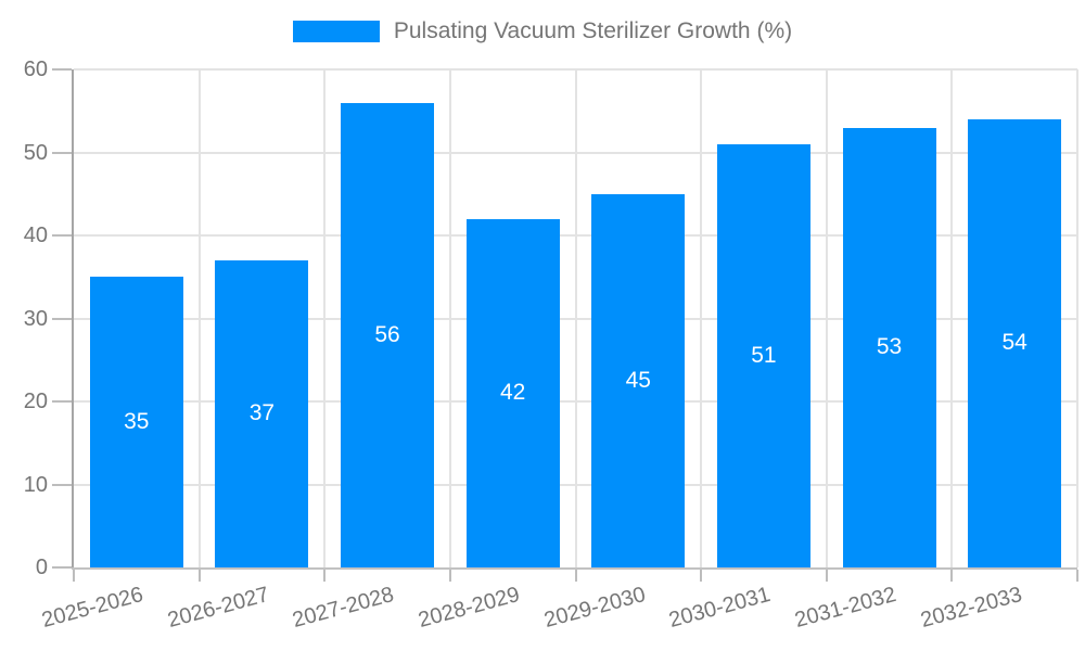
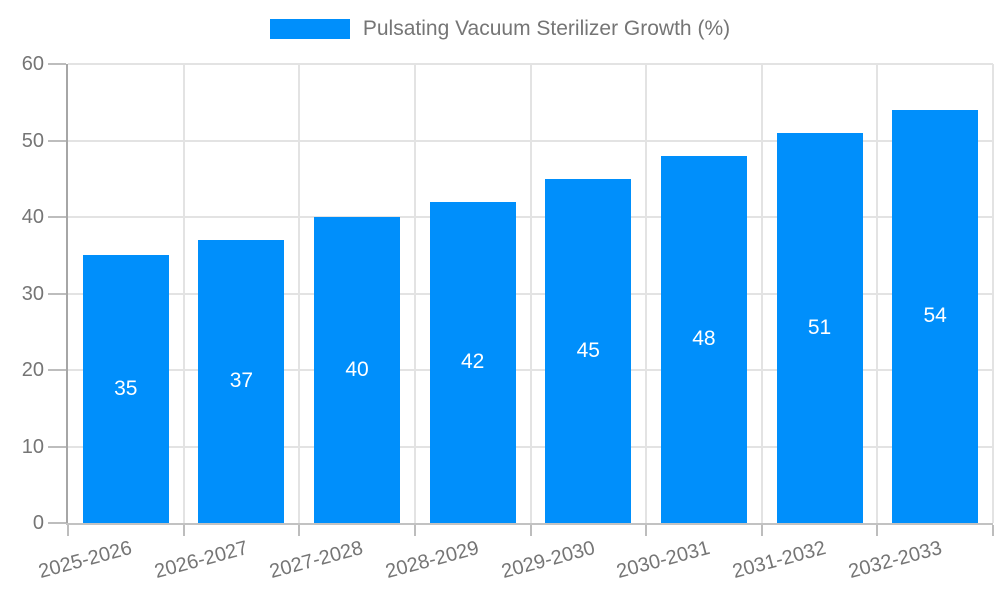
2027-2028: 56 -> 40
2030-2031: 51 -> 48
2031-2032: 53 -> 51
